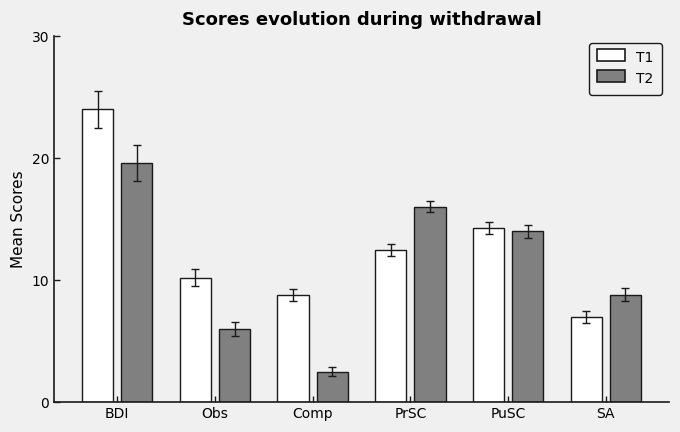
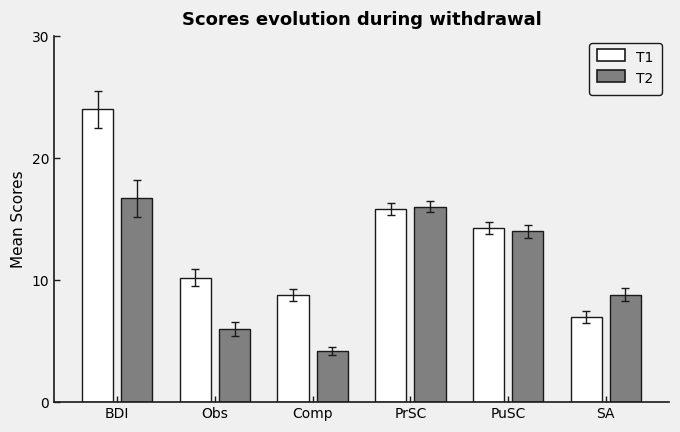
T2/BDI: 19.6 -> 16.7
T2/Comp: 2.5 -> 4.2
T1/PrSC: 12.5 -> 15.8
